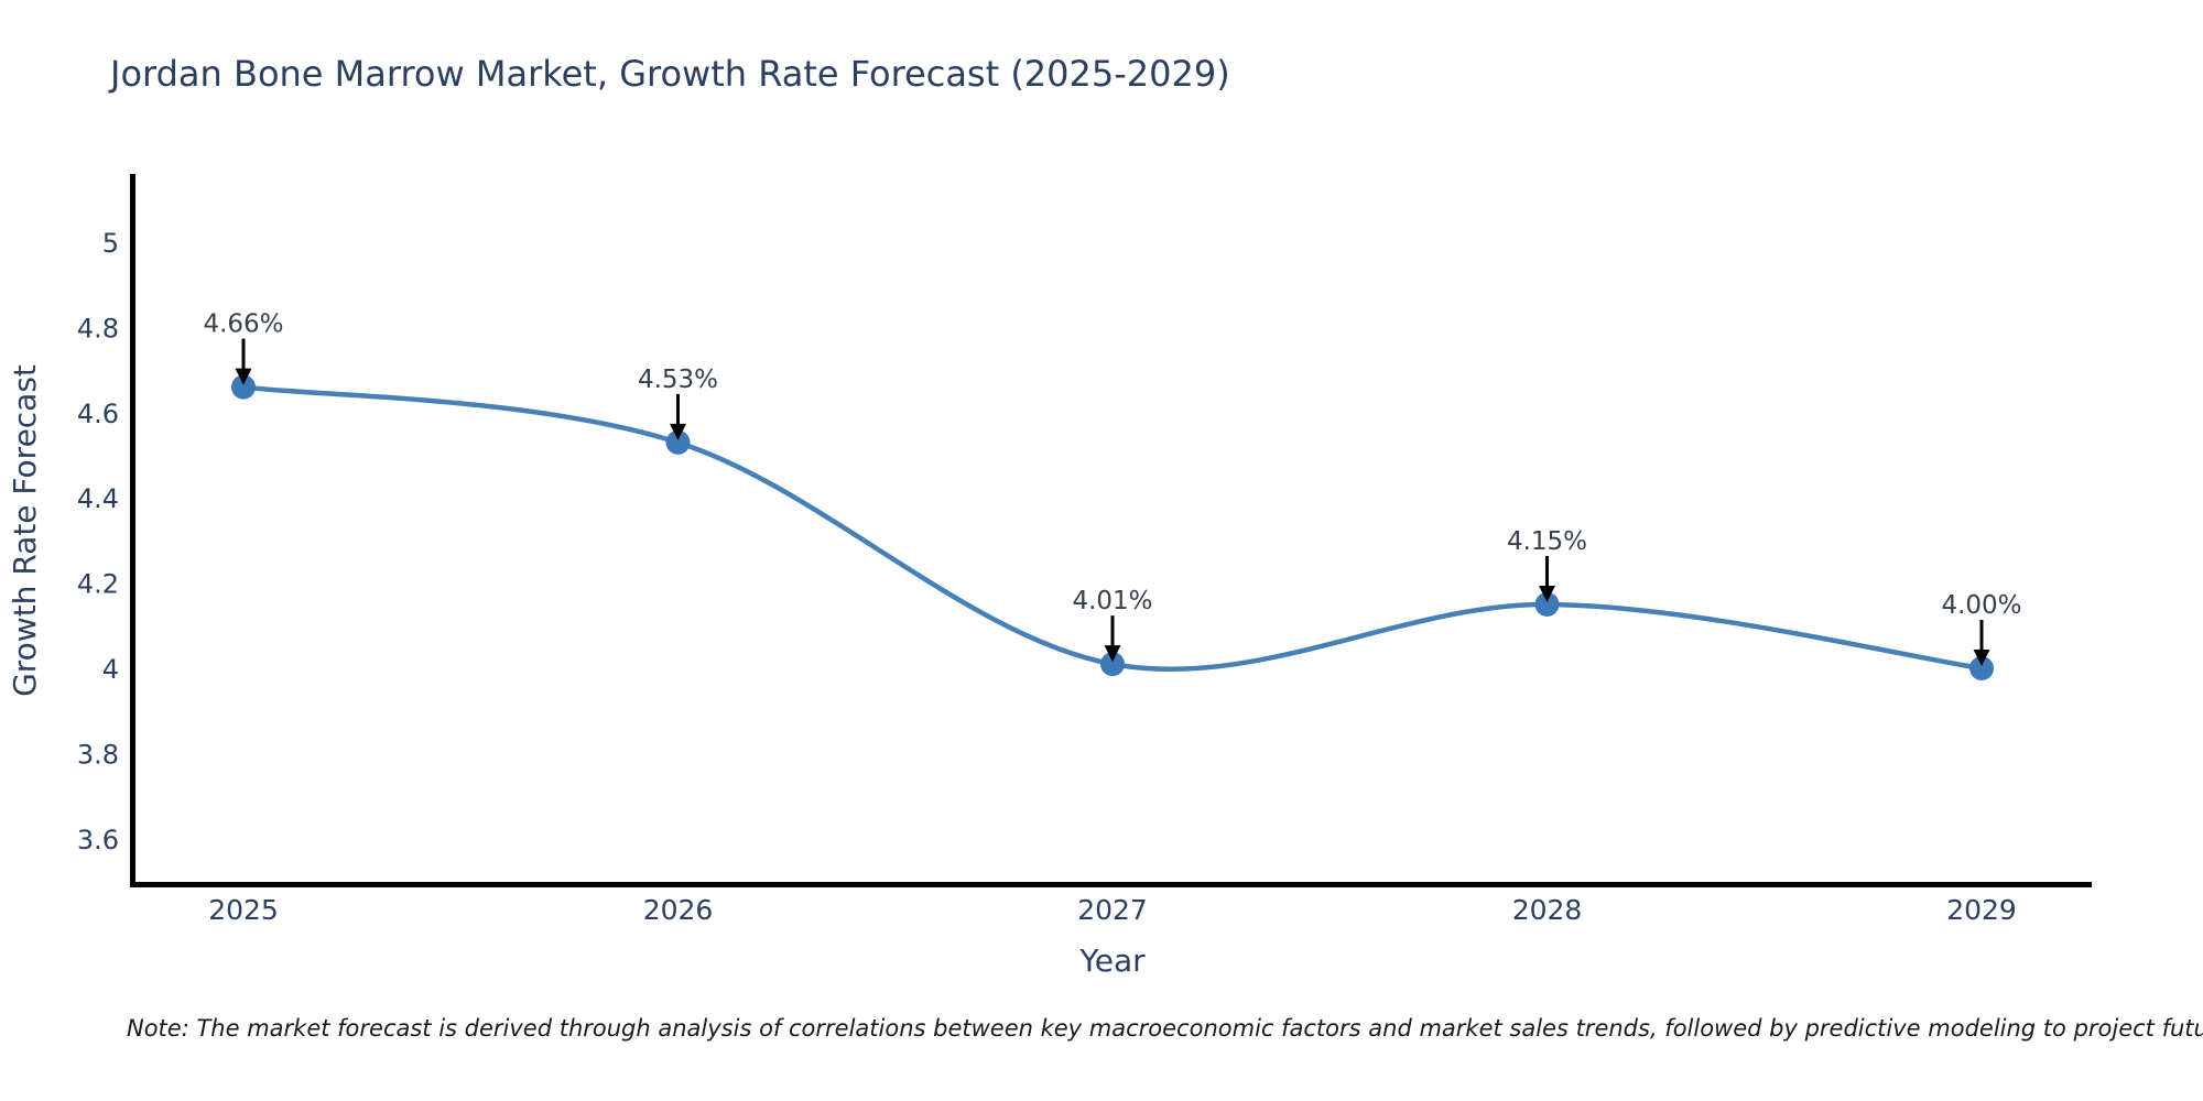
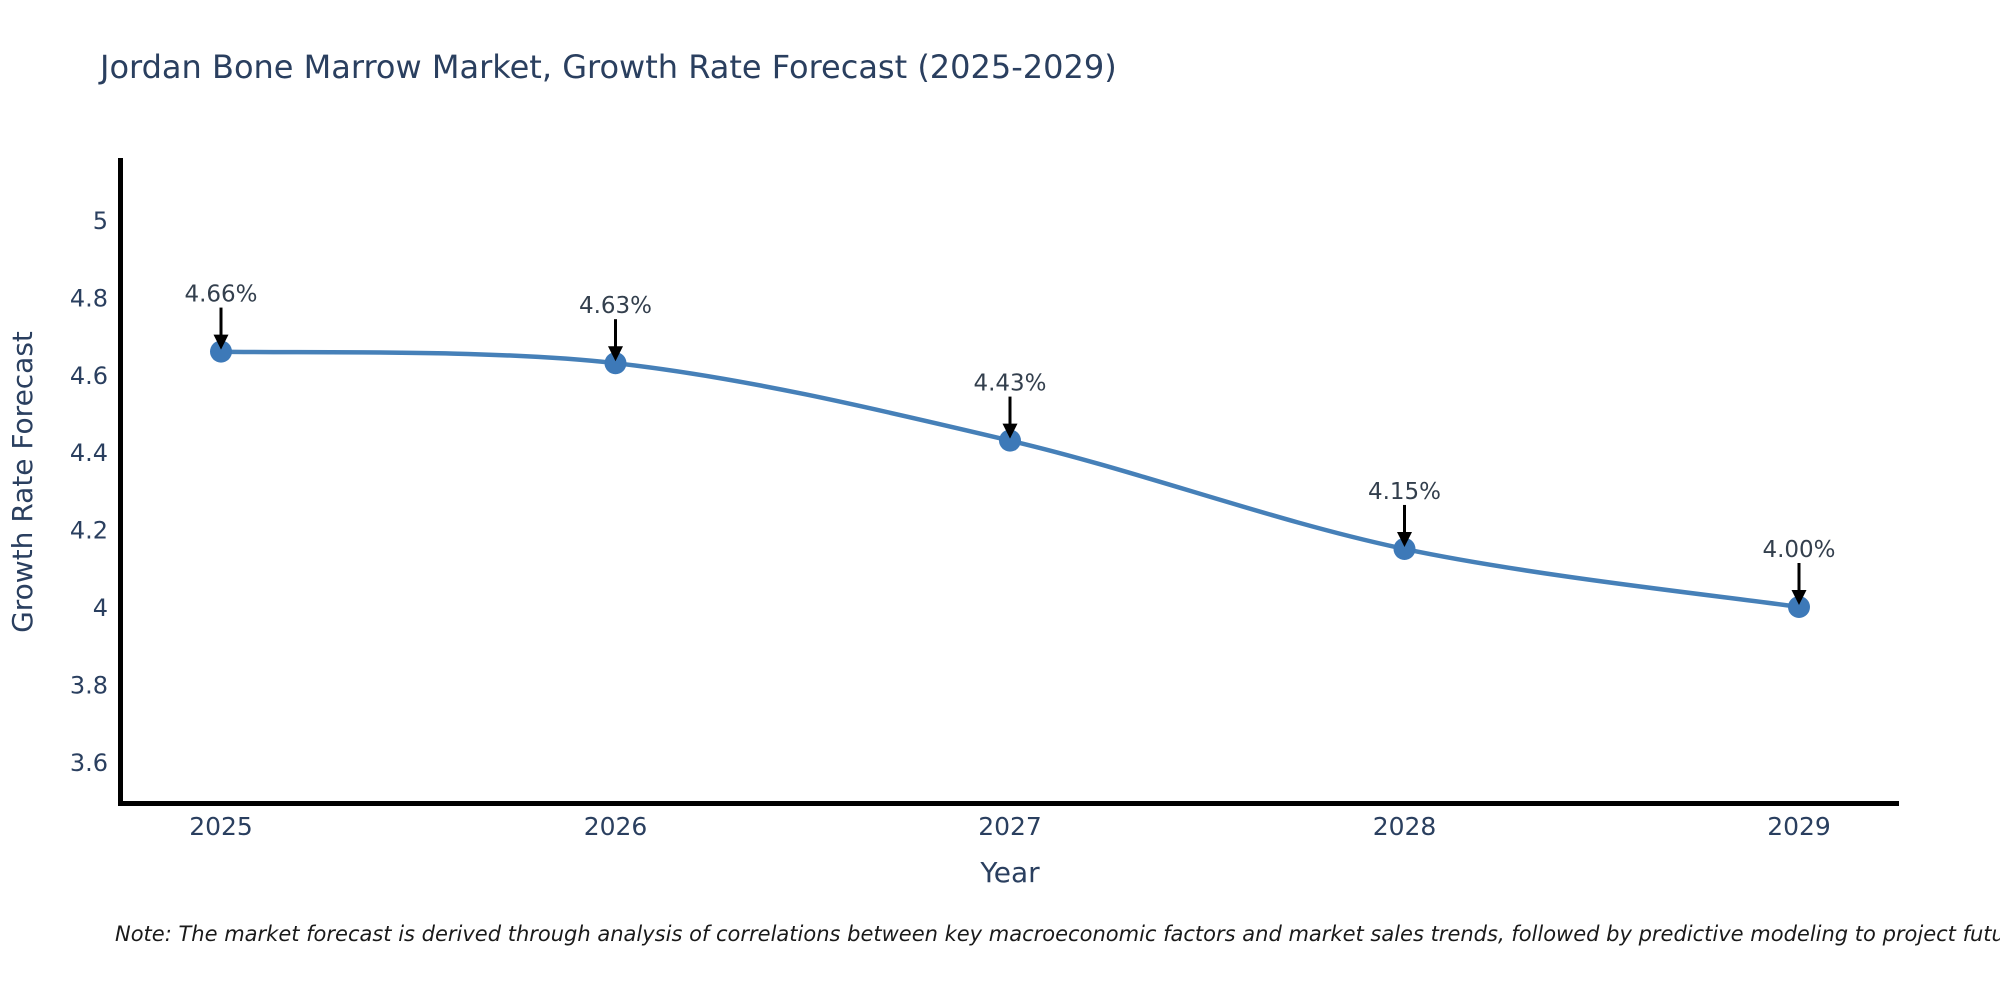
2026: 4.53% -> 4.63%
2027: 4.01% -> 4.43%
